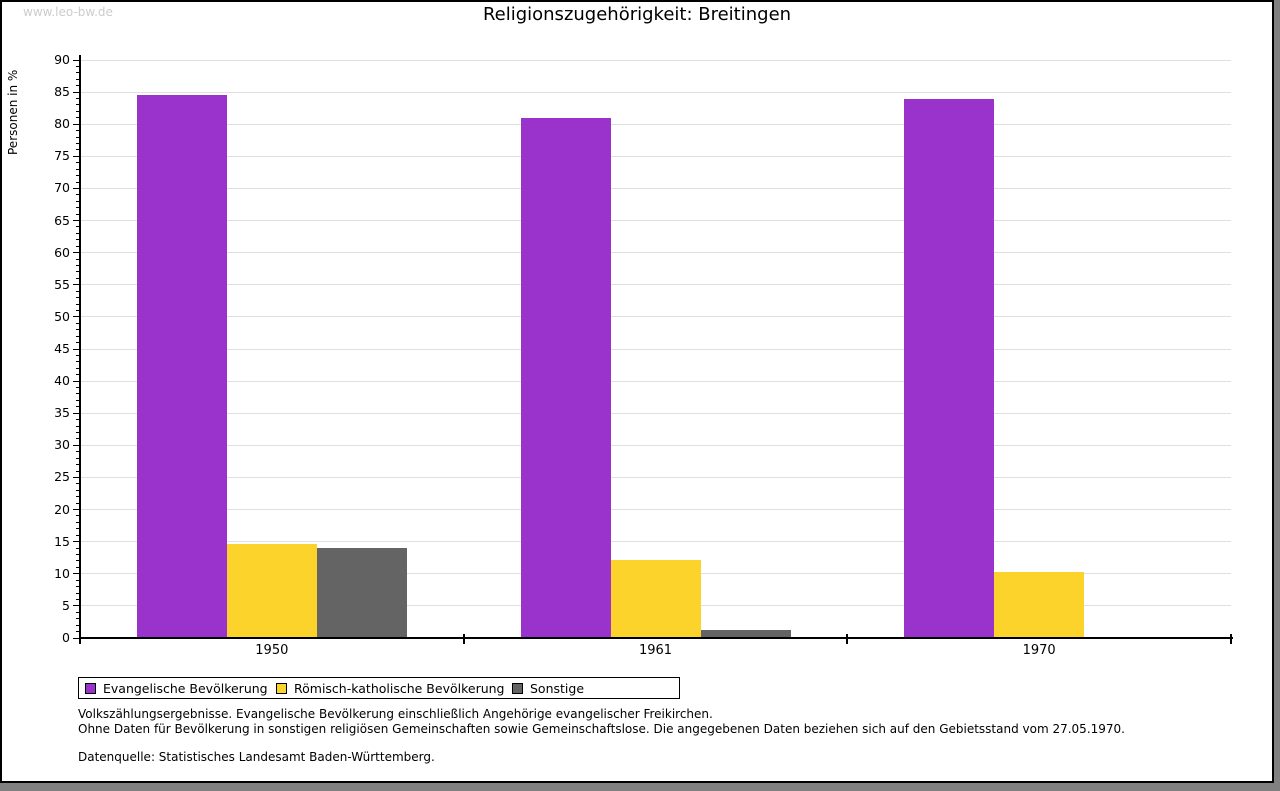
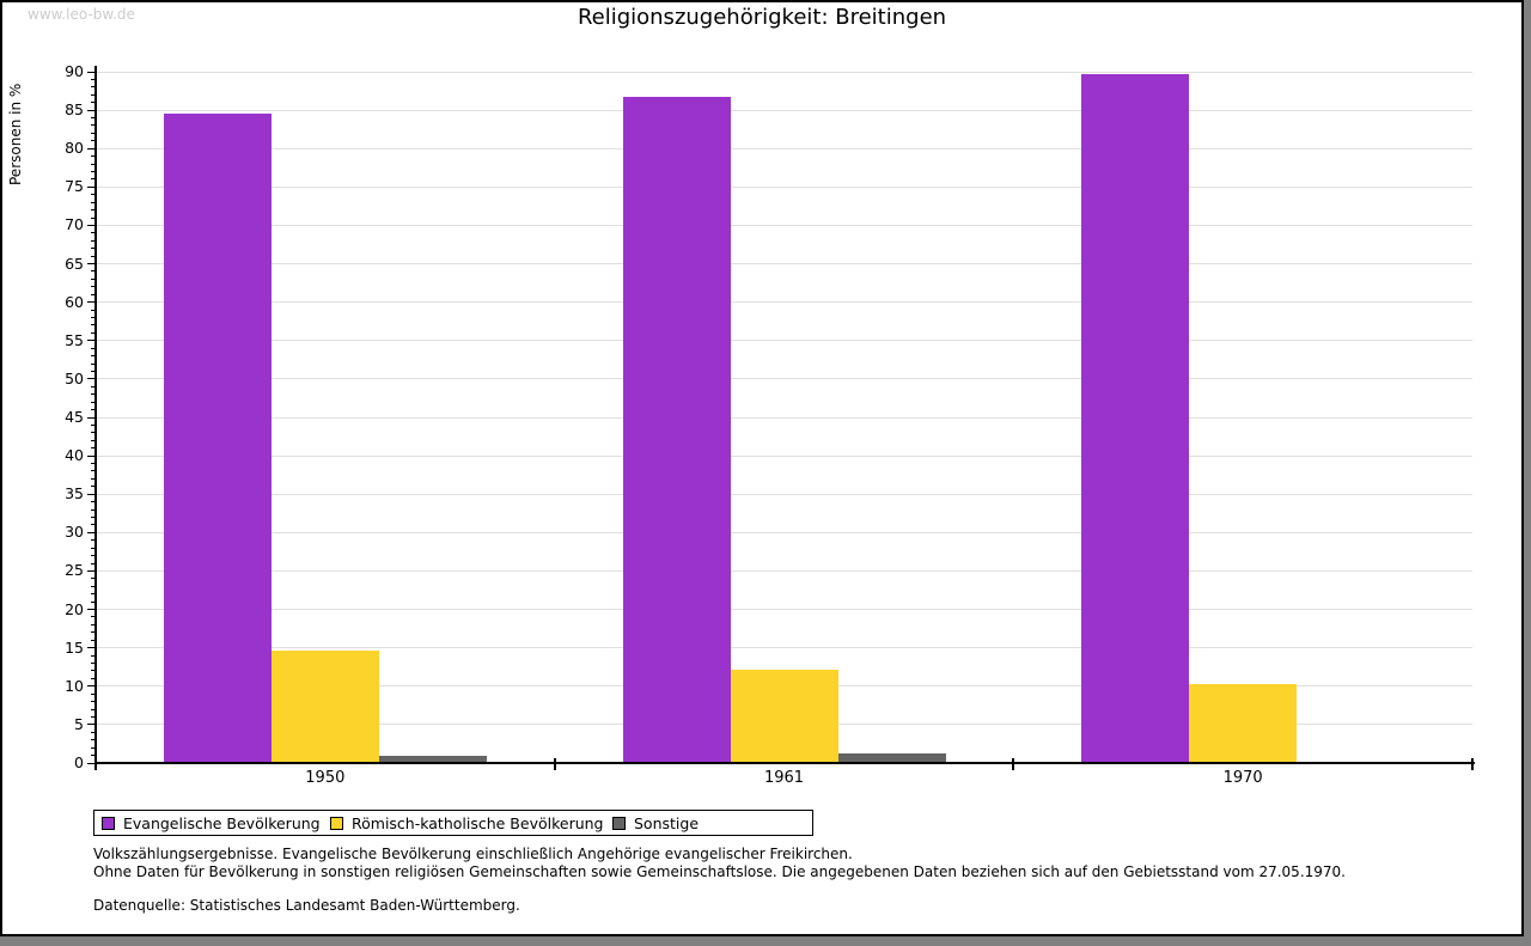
Sonstige/1950: 14 -> 1
Evangelische Bevölkerung/1961: 81 -> 87
Evangelische Bevölkerung/1970: 84 -> 90
